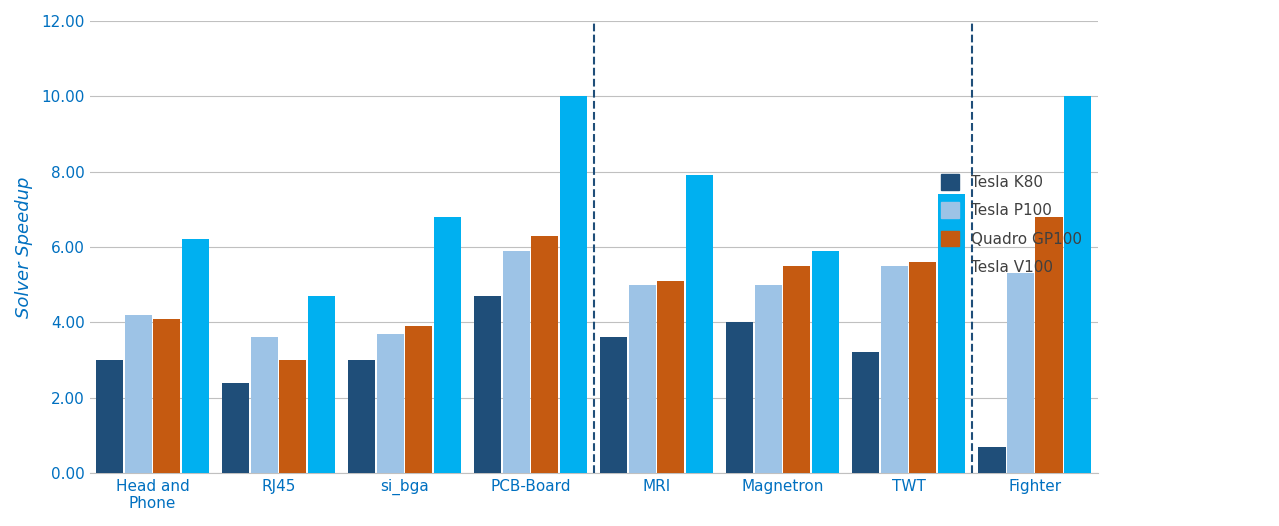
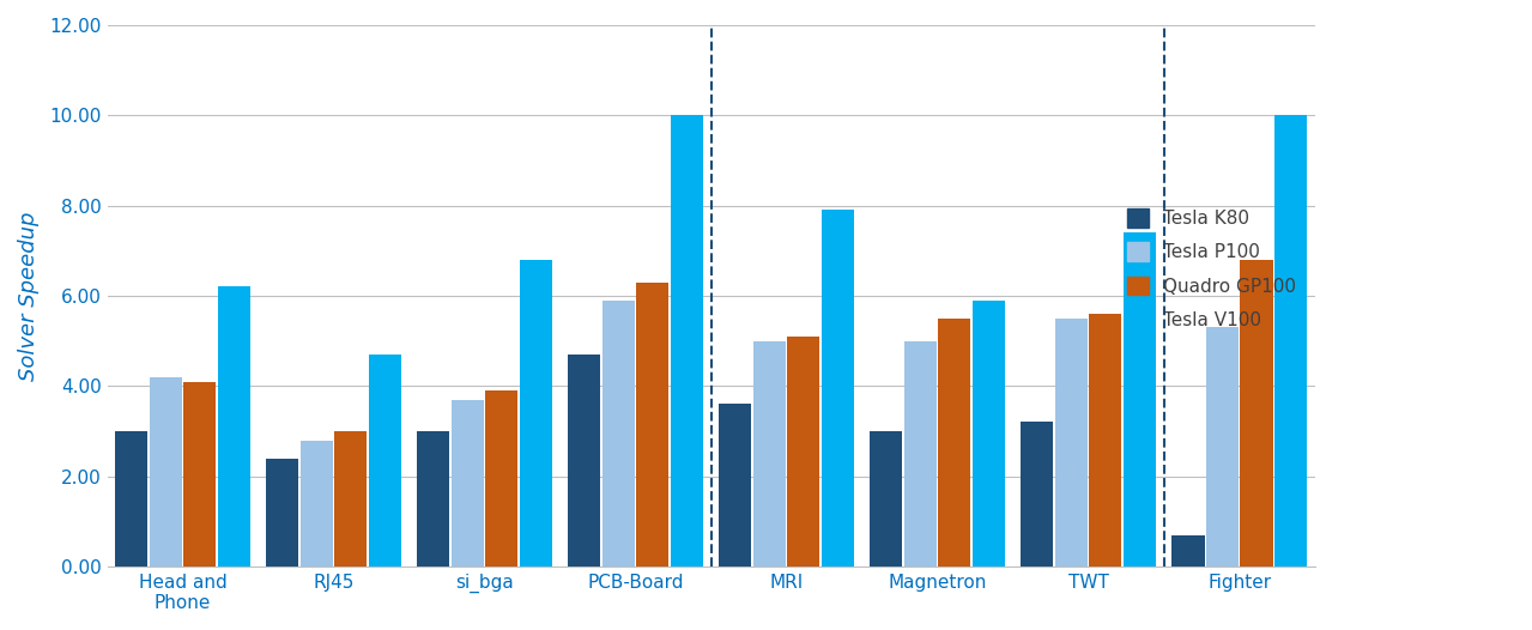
Tesla P100/RJ45: 3.6 -> 2.8
Tesla K80/Magnetron: 4.0 -> 3.0
